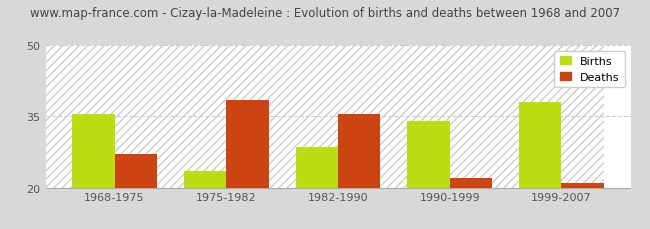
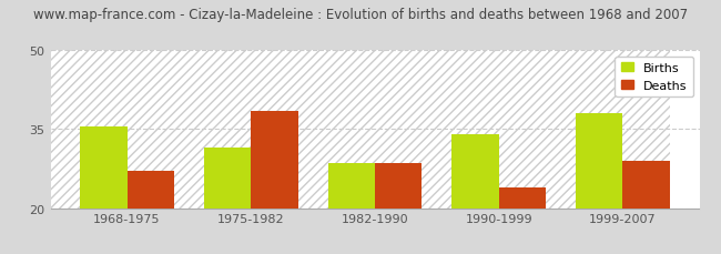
Births/1975-1982: 23.5 -> 31.5
Deaths/1982-1990: 35.5 -> 28.5
Deaths/1990-1999: 22.0 -> 24.0
Deaths/1999-2007: 21.0 -> 29.0
